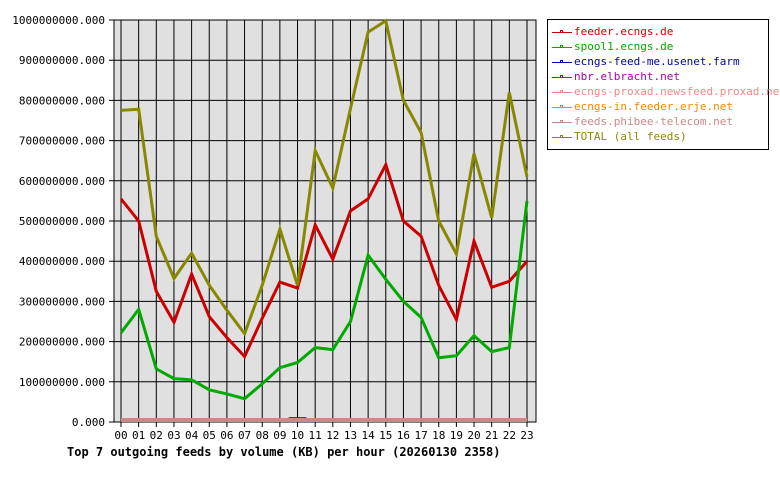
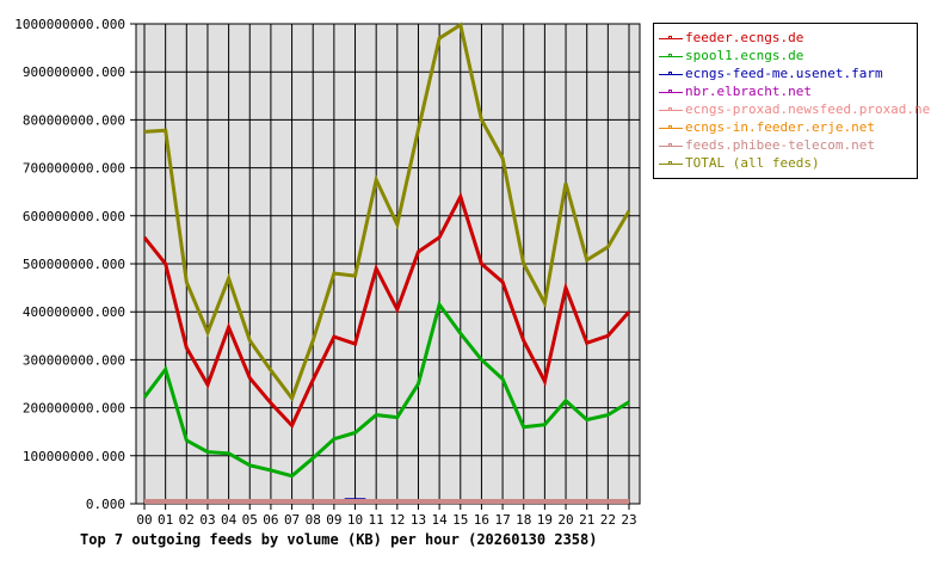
TOTAL (all feeds)/04: 420000000 -> 470000000
TOTAL (all feeds)/10: 340000000 -> 480000000
TOTAL (all feeds)/22: 820000000 -> 540000000
spool1.ecngs.de/23: 550000000 -> 210000000
